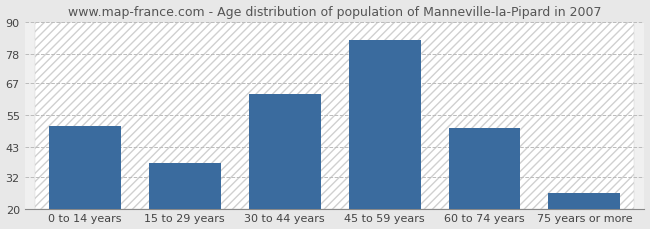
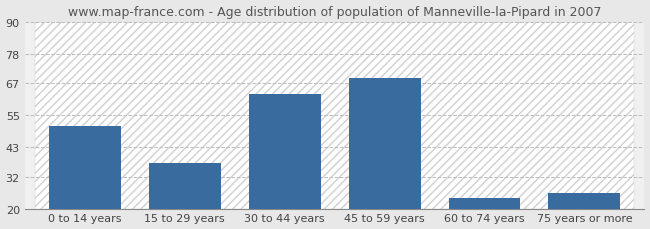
45 to 59 years: 83 -> 69
60 to 74 years: 50 -> 24
